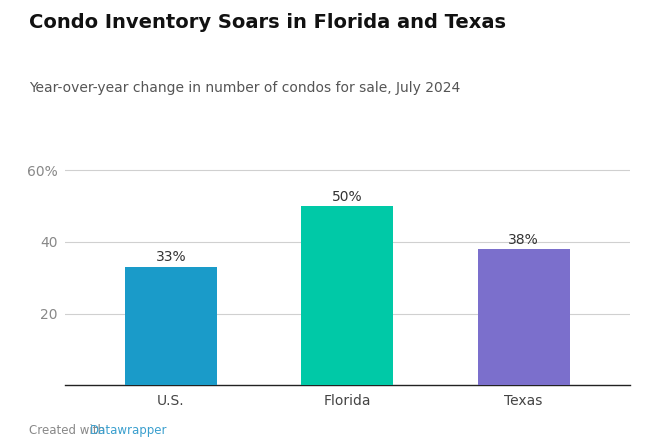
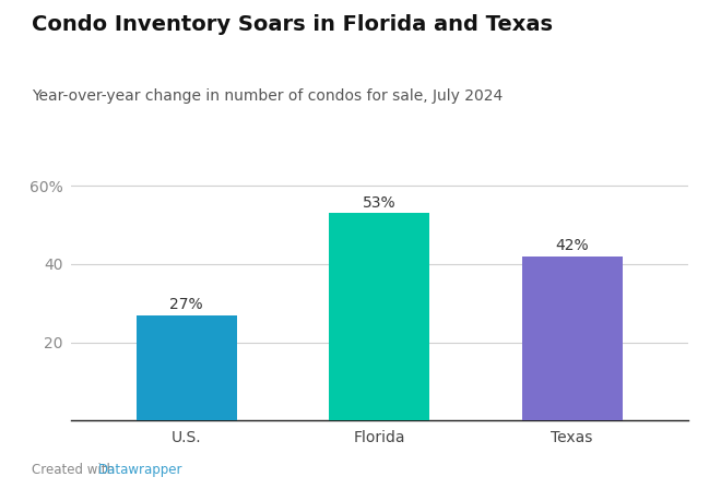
U.S.: 33% -> 27%
Florida: 50% -> 53%
Texas: 38% -> 42%
